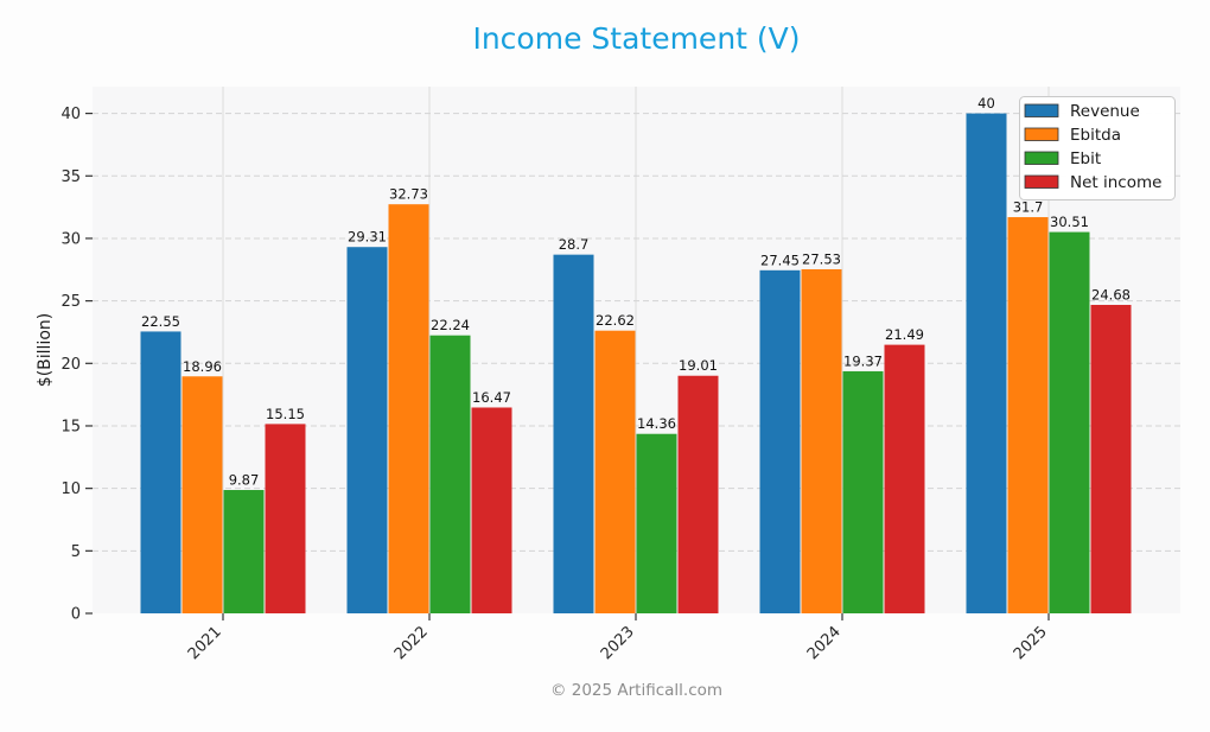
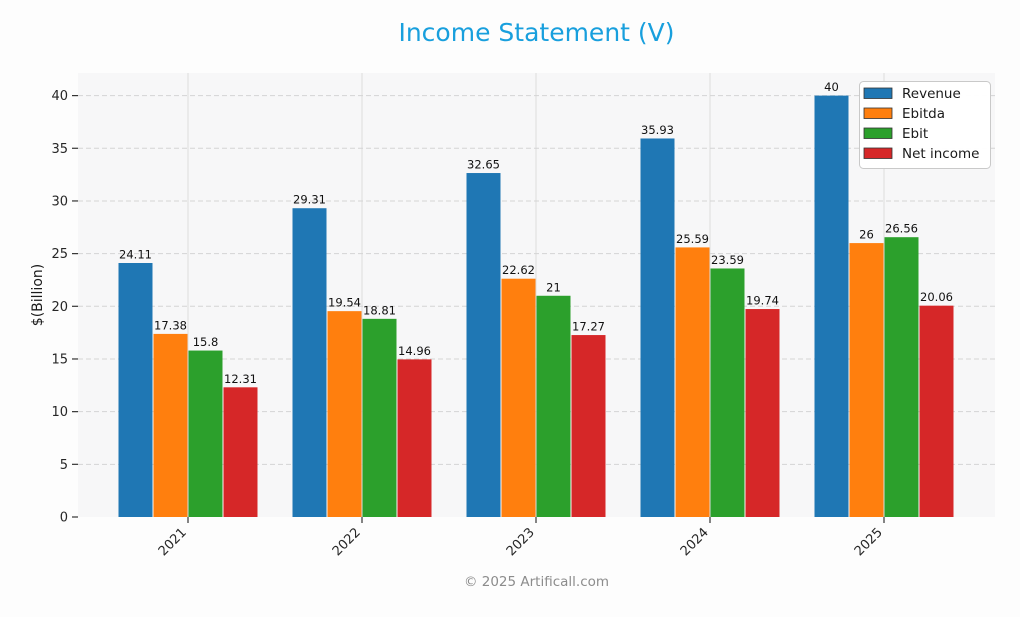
Revenue/2021: 22.55 -> 24.11
Ebitda/2021: 18.96 -> 17.38
Ebit/2021: 9.87 -> 15.8
Net income/2021: 15.15 -> 12.31
Ebitda/2022: 32.73 -> 19.54
Ebit/2022: 22.24 -> 18.81
Net income/2022: 16.47 -> 14.96
Revenue/2023: 28.7 -> 32.65
Ebit/2023: 14.36 -> 21
Net income/2023: 19.01 -> 17.27
Revenue/2024: 27.45 -> 35.93
Ebitda/2024: 27.53 -> 25.59
Ebit/2024: 19.37 -> 23.59
Net income/2024: 21.49 -> 19.74
Ebitda/2025: 31.7 -> 26
Ebit/2025: 30.51 -> 26.56
Net income/2025: 24.68 -> 20.06
